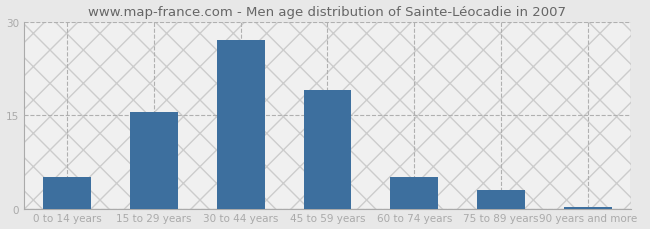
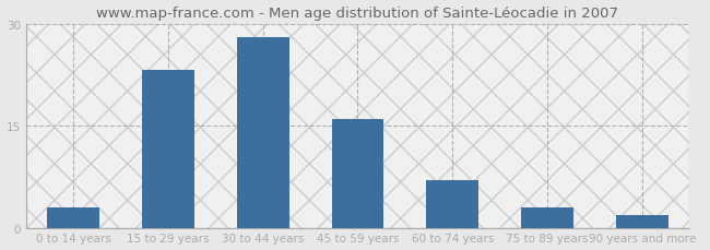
0 to 14 years: 5.0 -> 3.0
15 to 29 years: 15.5 -> 23.2
30 to 44 years: 27.0 -> 28.0
45 to 59 years: 19.0 -> 16.0
60 to 74 years: 5.0 -> 7.0
90 years and more: 0.3 -> 1.8
